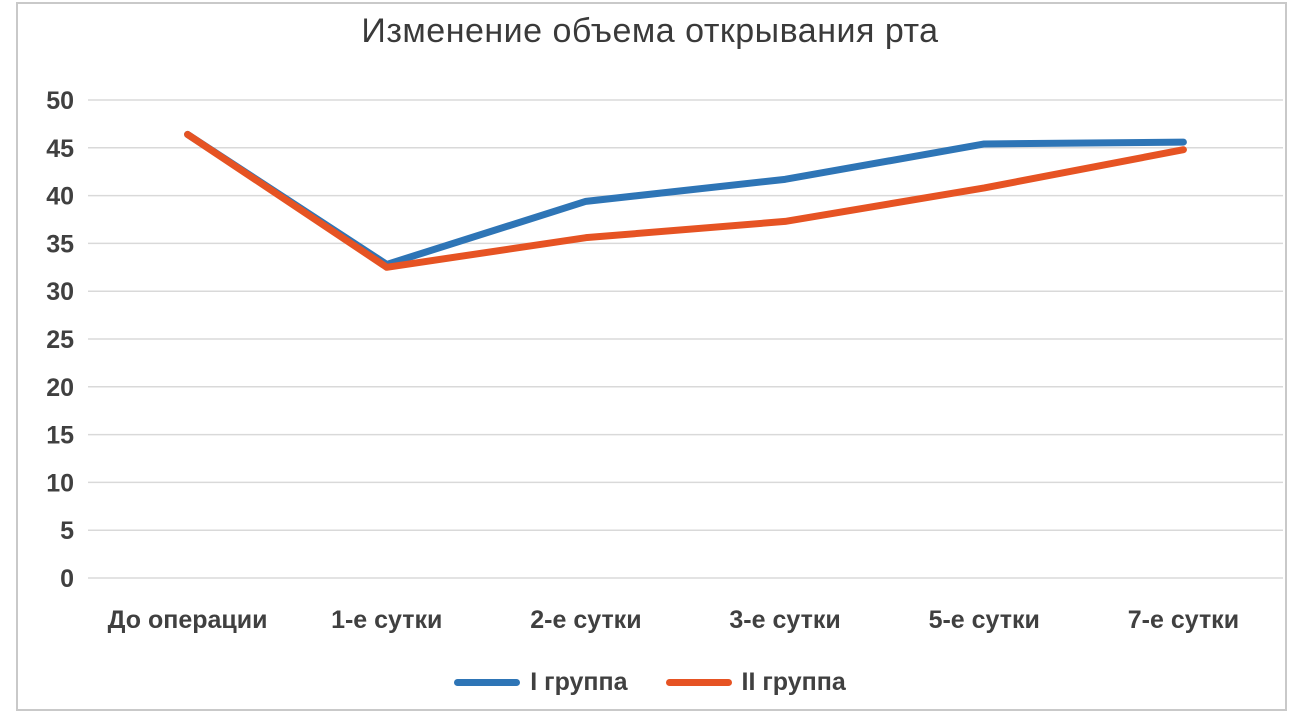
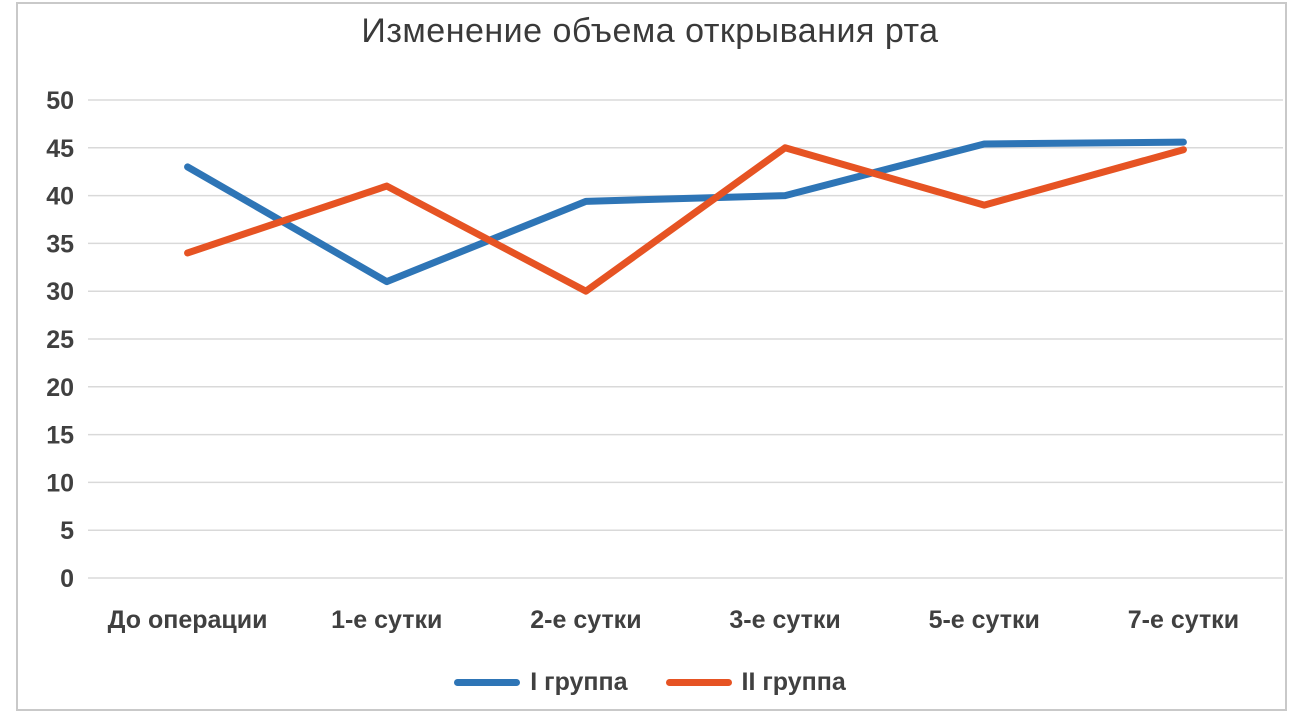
I группа/До операции: 46 -> 43
II группа/До операции: 46 -> 34
I группа/1-е сутки: 33 -> 31
II группа/1-е сутки: 32 -> 41
II группа/2-е сутки: 36 -> 30
I группа/3-е сутки: 42 -> 40
II группа/3-е сутки: 37 -> 45
II группа/5-е сутки: 41 -> 39
